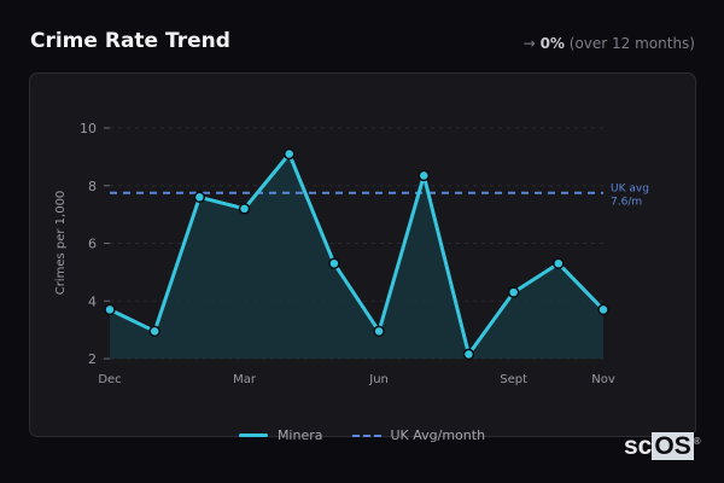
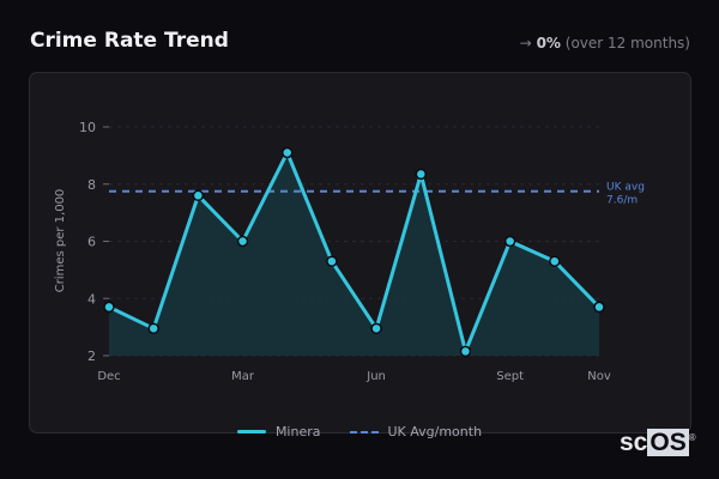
Minera/Mar: 7.2 -> 6.0
Minera/Sept: 4.3 -> 6.0
UK Avg/month/Sept: 7.3 -> 7.8
